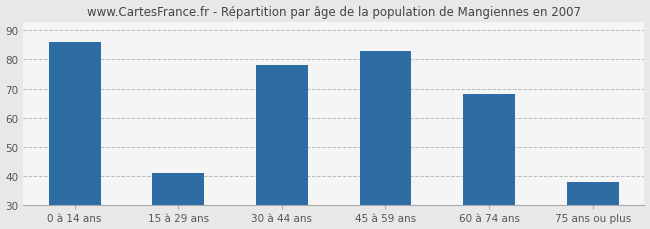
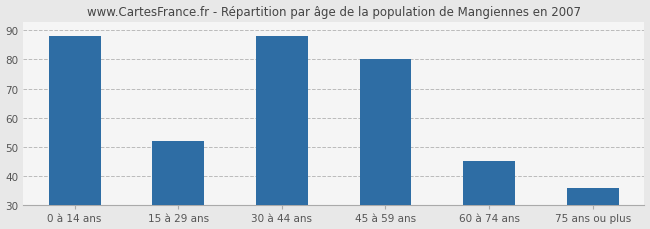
0 à 14 ans: 86 -> 88
15 à 29 ans: 41 -> 52
30 à 44 ans: 78 -> 88
45 à 59 ans: 83 -> 80
60 à 74 ans: 68 -> 45
75 ans ou plus: 38 -> 36
